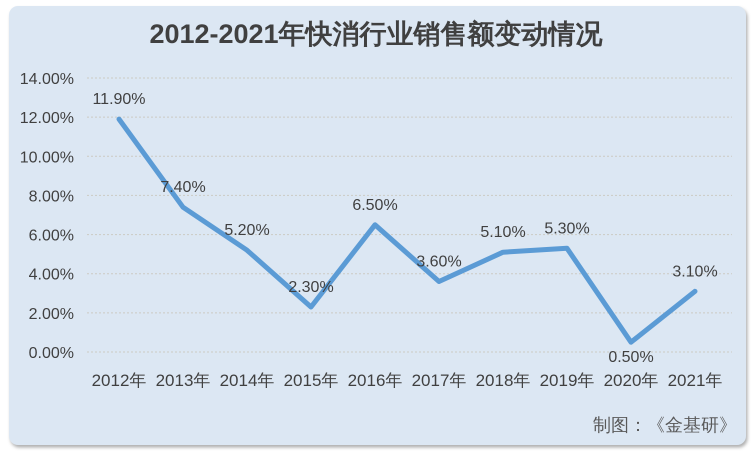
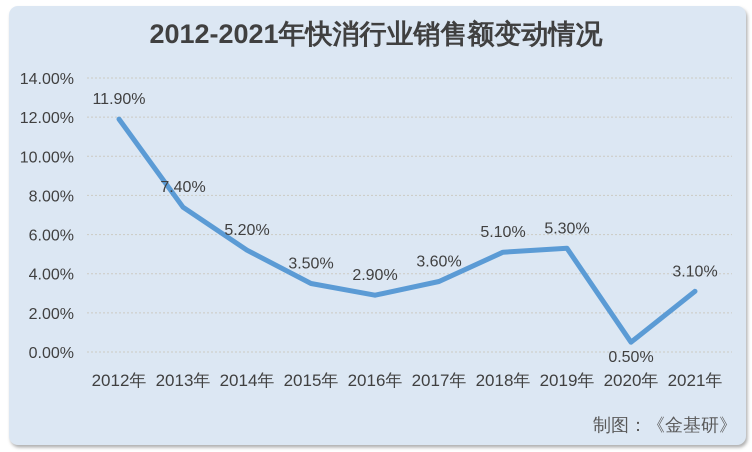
2015年: 2.30% -> 3.50%
2016年: 6.50% -> 2.90%
